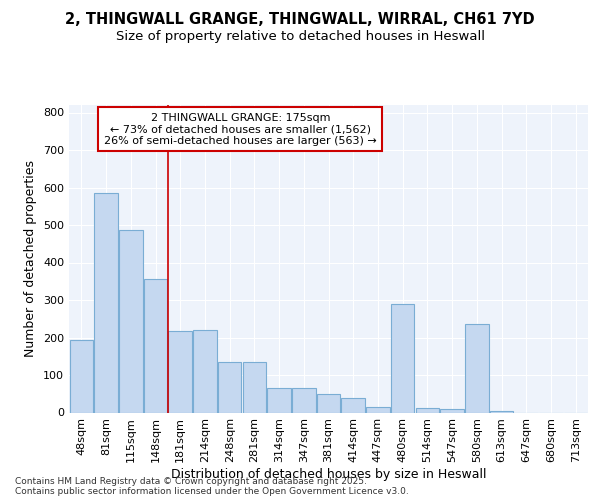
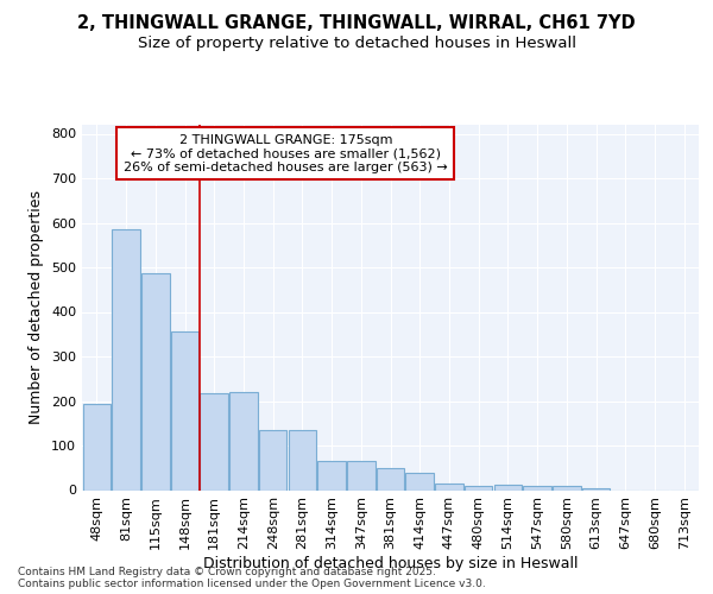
480sqm: 290 -> 10
580sqm: 235 -> 10
